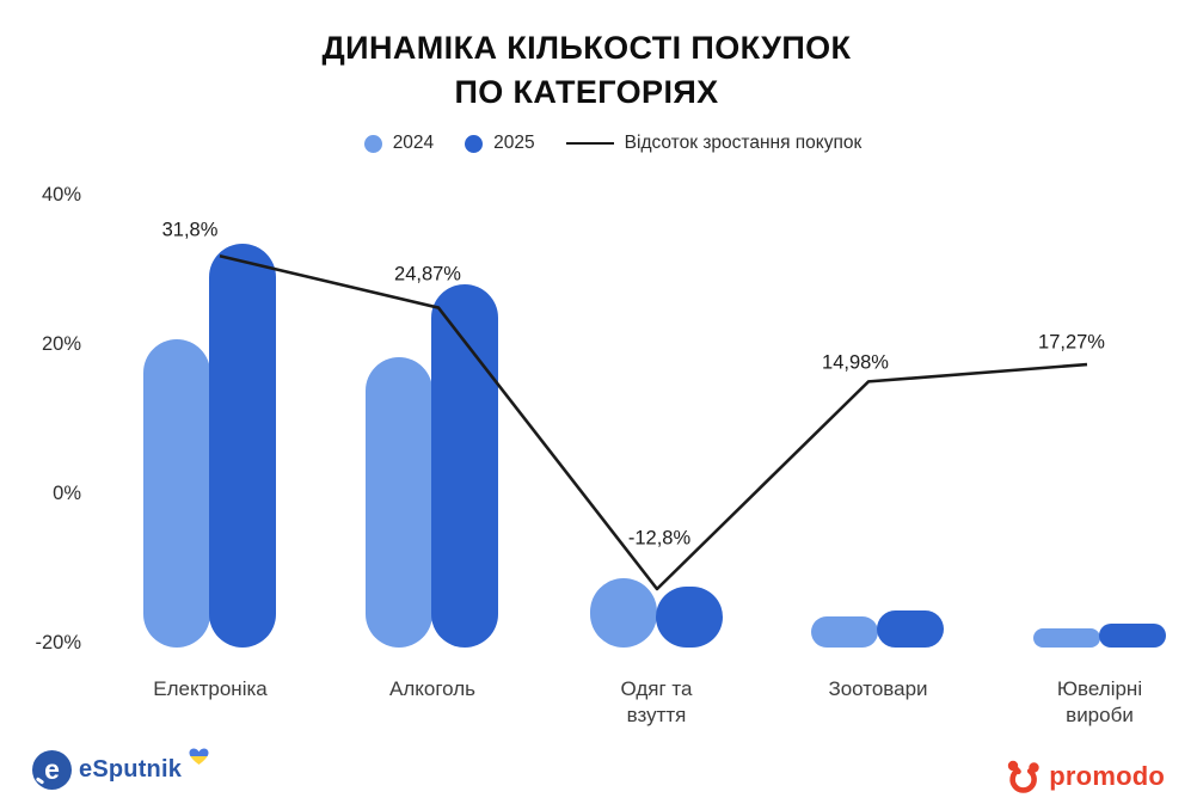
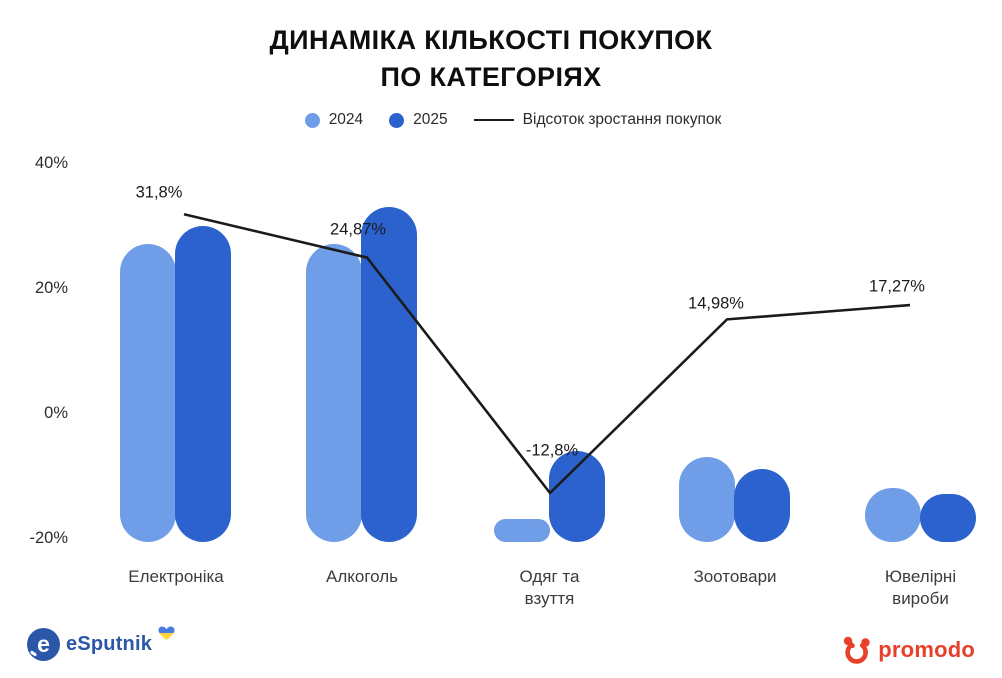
2024/Електроніка: 21% -> 27%
2025/Електроніка: 33% -> 30%
2024/Алкоголь: 18% -> 27%
2025/Алкоголь: 28% -> 33%
2024/Одяг та взуття: -11% -> -17%
2025/Одяг та взуття: -12% -> -6%
2024/Зоотовари: -16% -> -7%
2025/Зоотовари: -16% -> -9%
2024/Ювелірні вироби: -18% -> -12%
2025/Ювелірні вироби: -17% -> -13%
